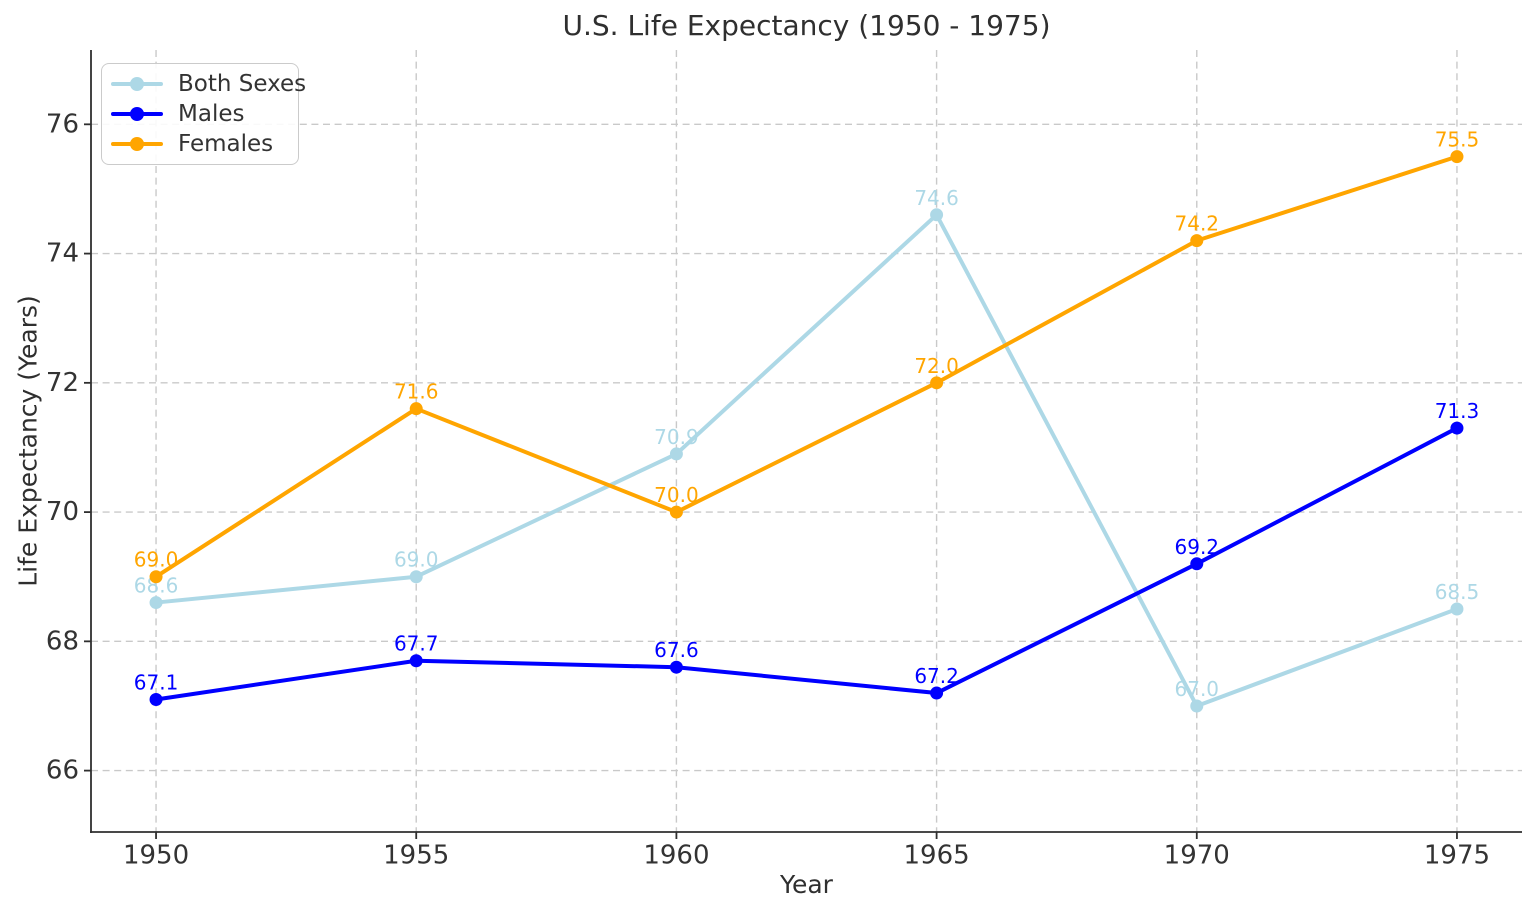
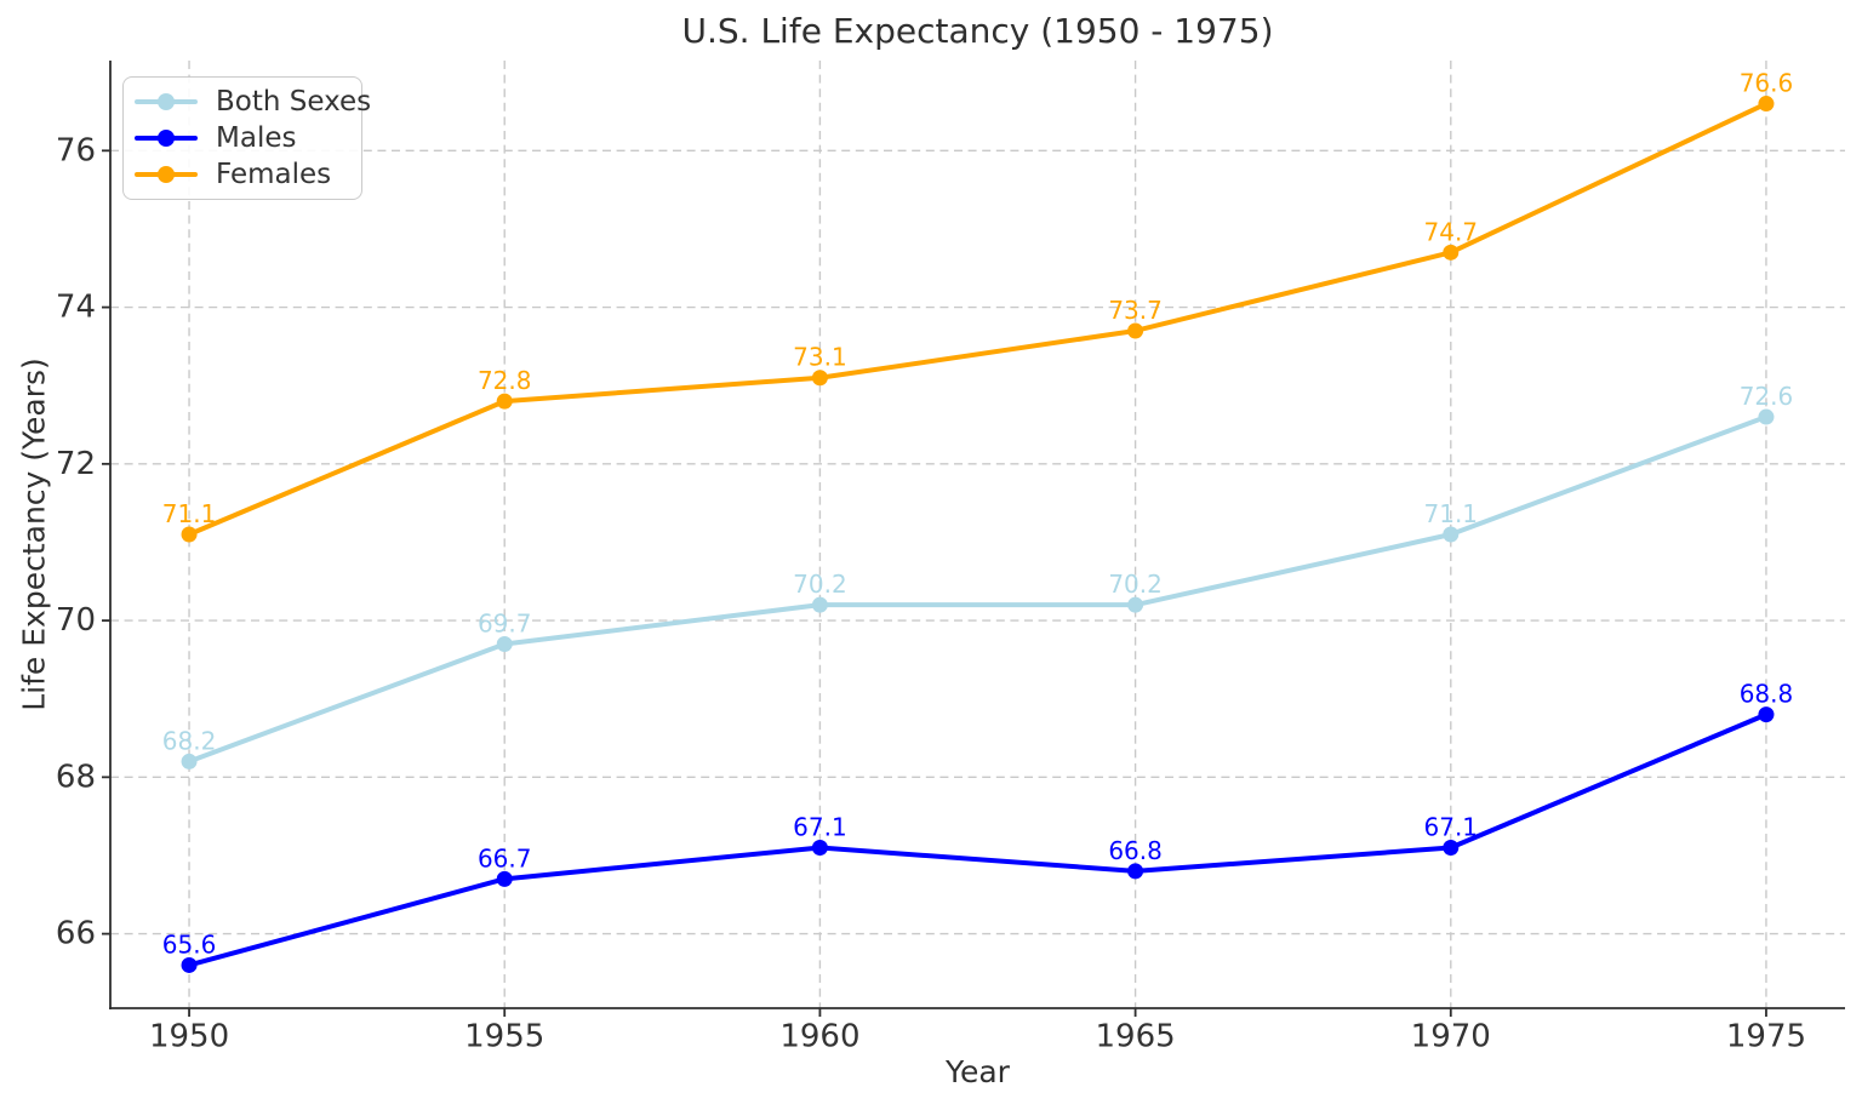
Both Sexes/1950: 68.6 -> 68.2
Males/1950: 67.1 -> 65.6
Females/1950: 69.0 -> 71.1
Both Sexes/1955: 69.0 -> 69.7
Males/1955: 67.7 -> 66.7
Females/1955: 71.6 -> 72.8
Both Sexes/1960: 70.9 -> 70.2
Males/1960: 67.6 -> 67.1
Females/1960: 70.0 -> 73.1
Both Sexes/1965: 74.6 -> 70.2
Males/1965: 67.2 -> 66.8
Females/1965: 72.0 -> 73.7
Both Sexes/1970: 67.0 -> 71.1
Males/1970: 69.2 -> 67.1
Females/1970: 74.2 -> 74.7
Both Sexes/1975: 68.5 -> 72.6
Males/1975: 71.3 -> 68.8
Females/1975: 75.5 -> 76.6
